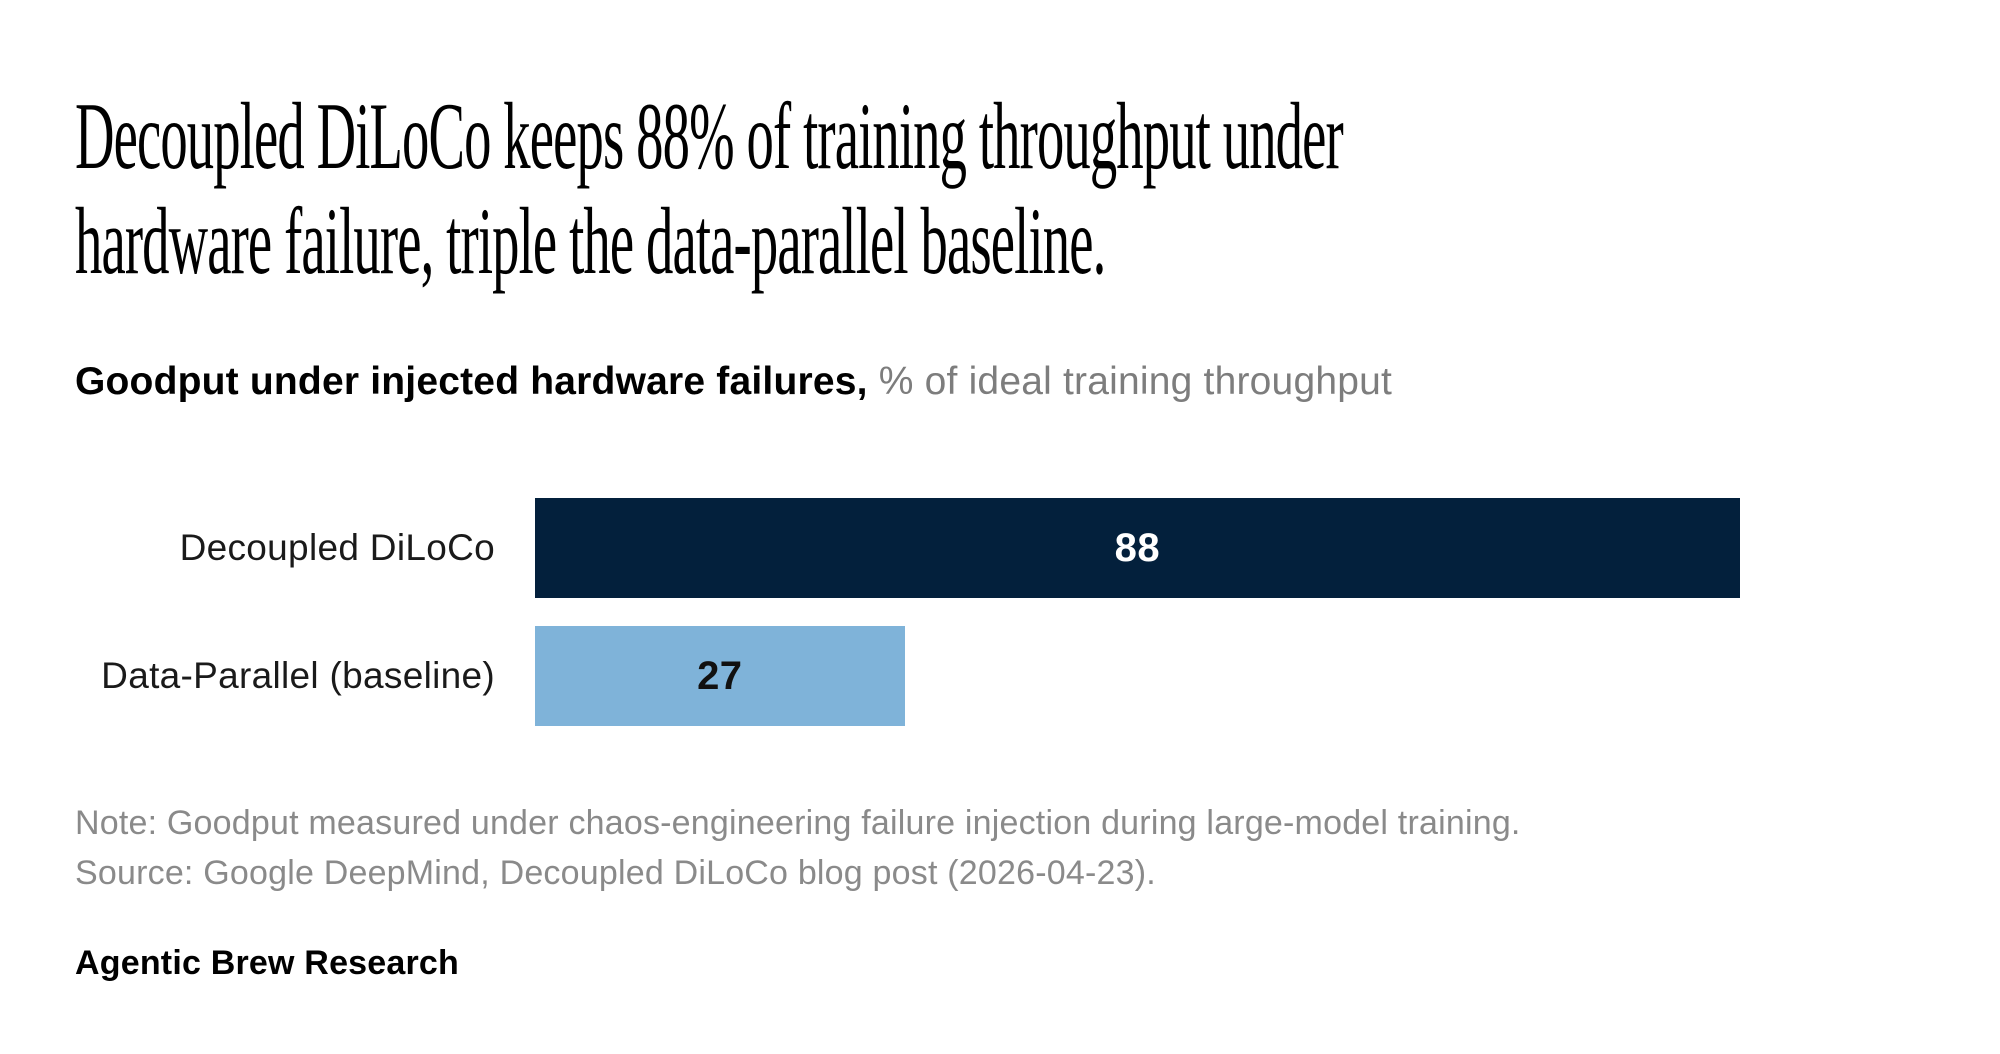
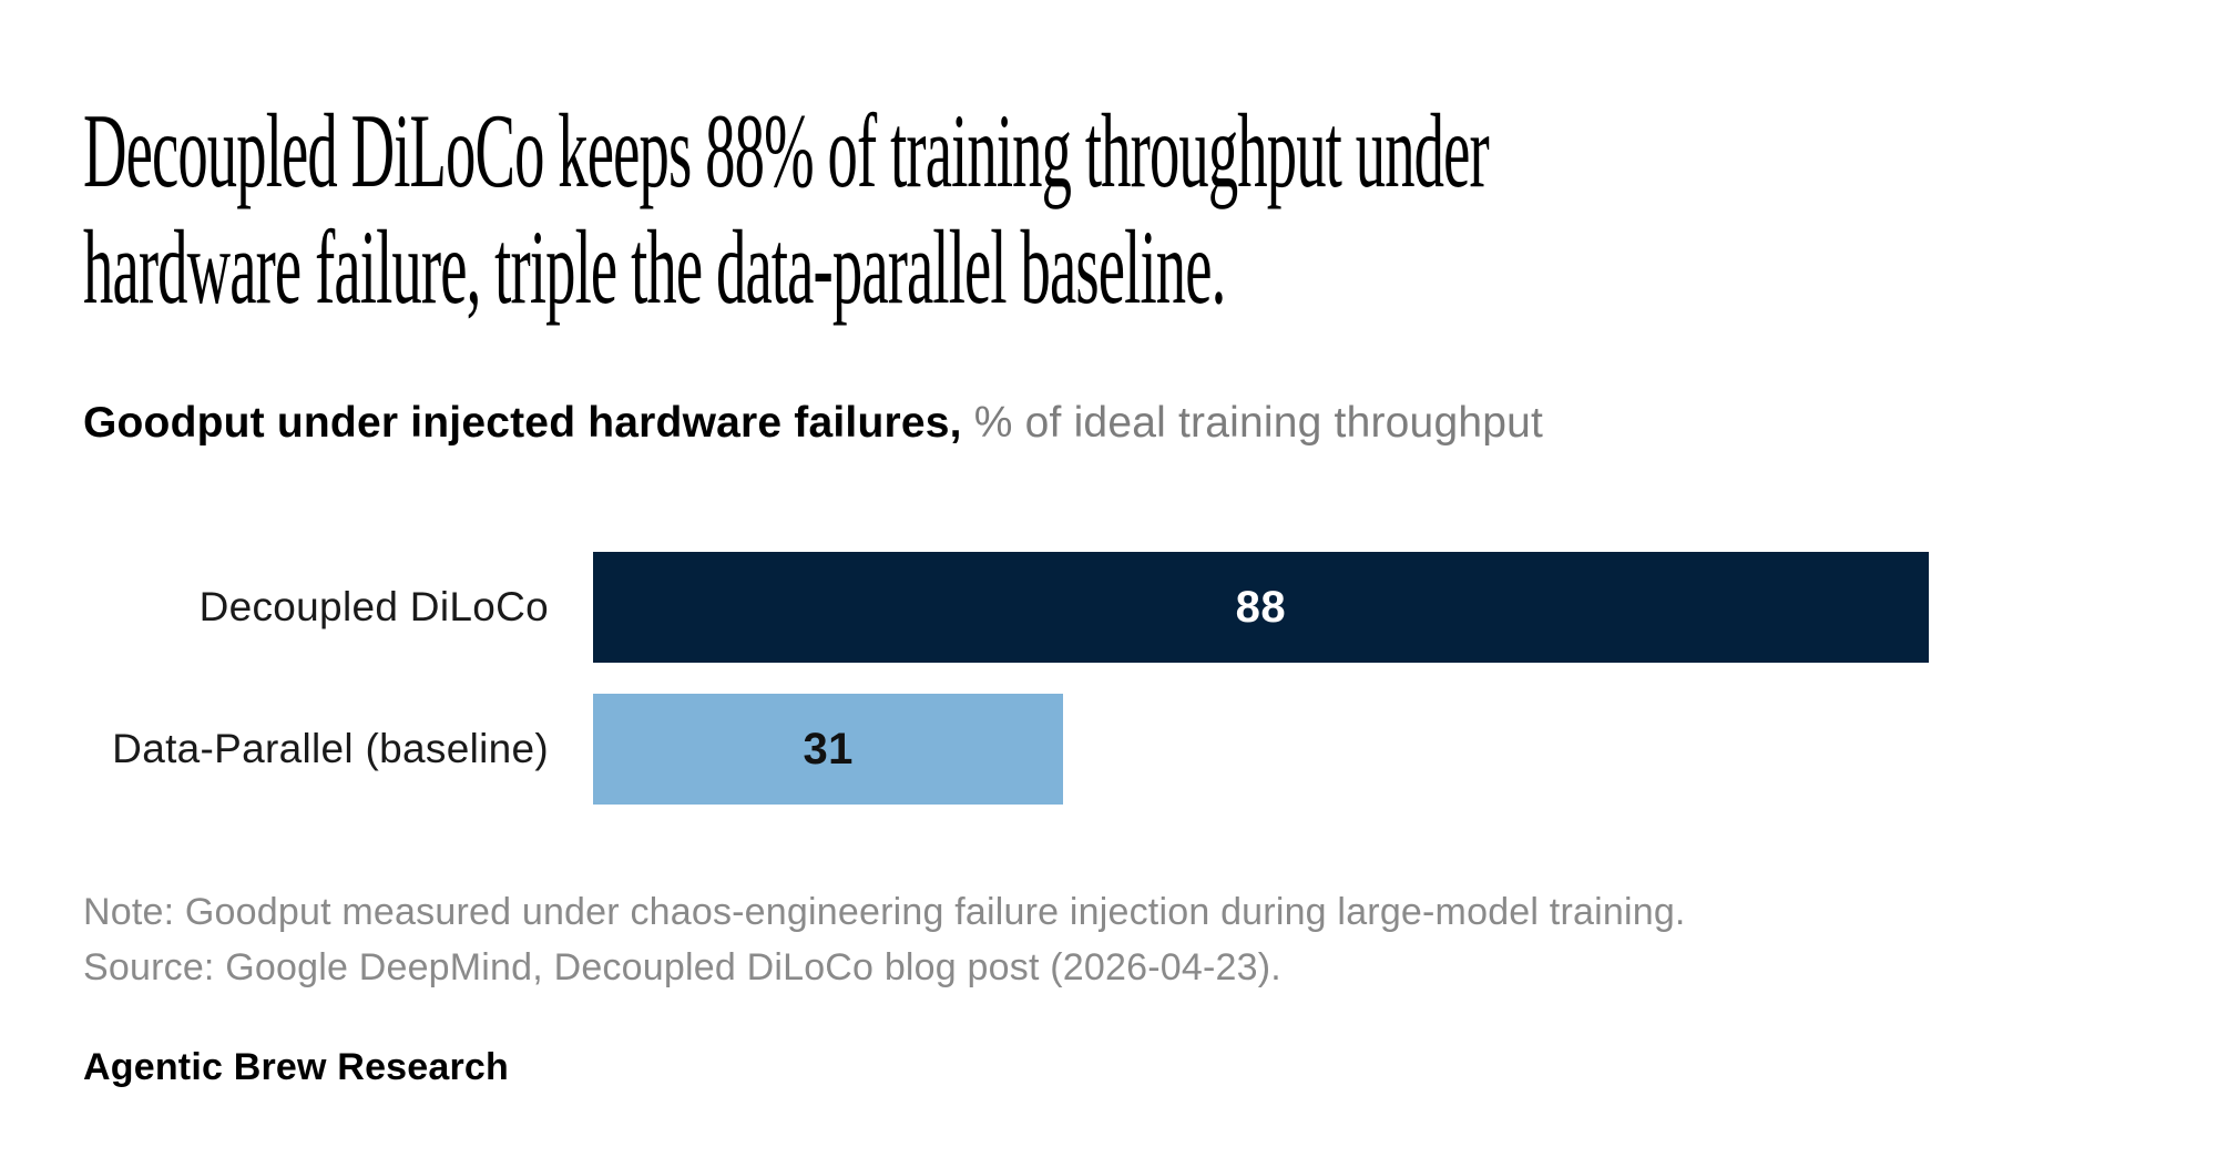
Data-Parallel (baseline): 27 -> 31
